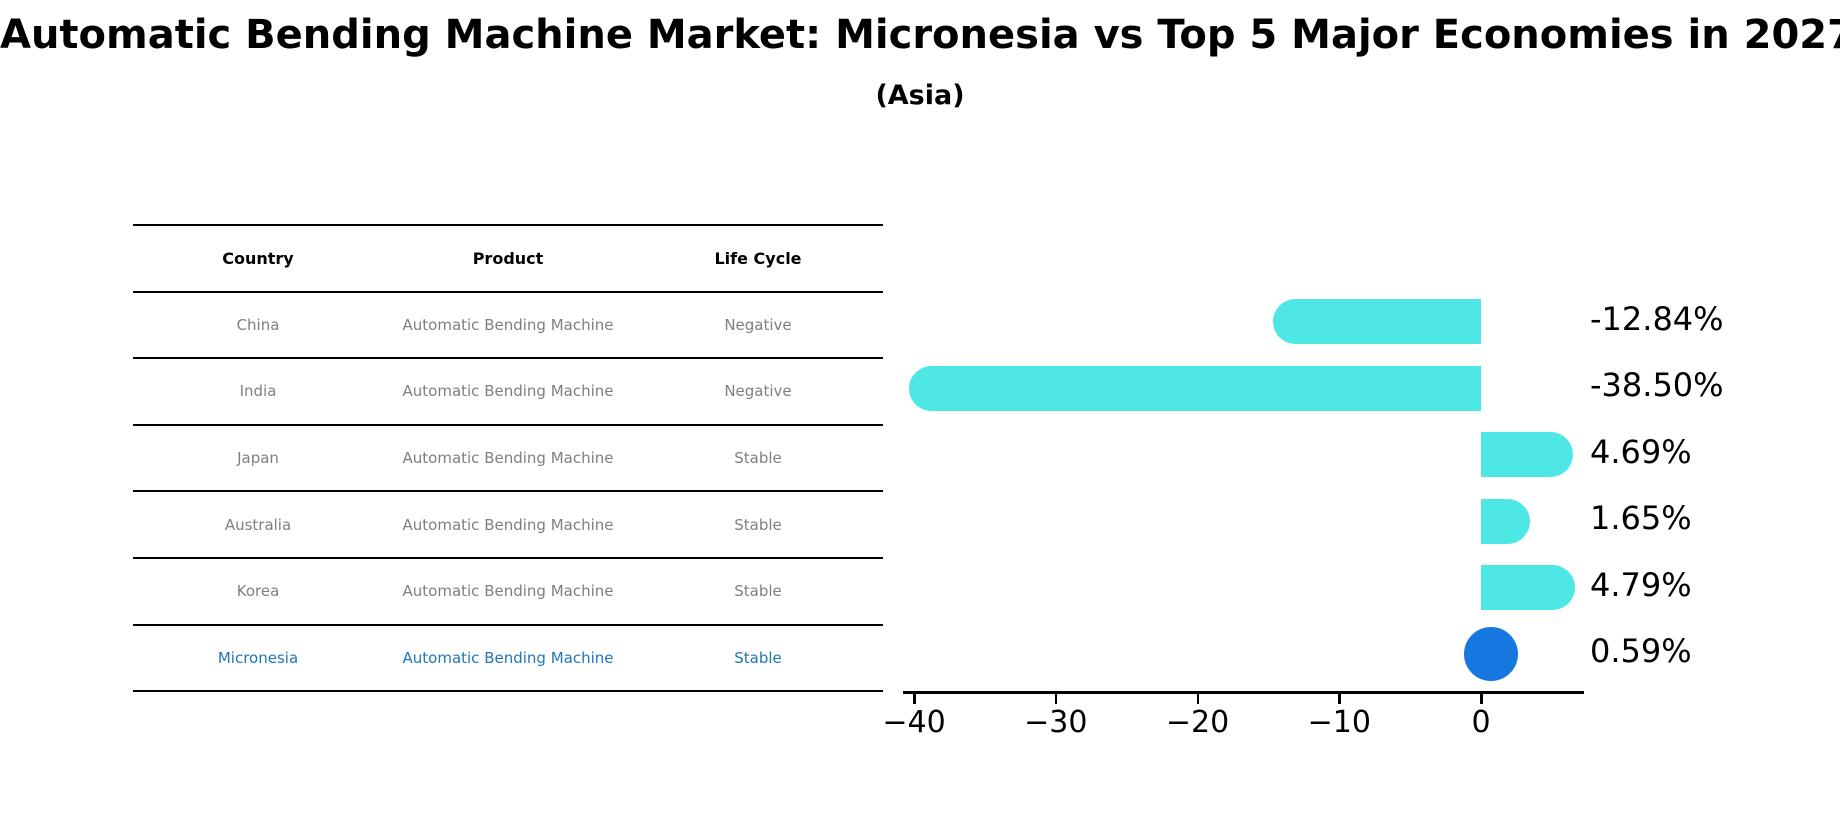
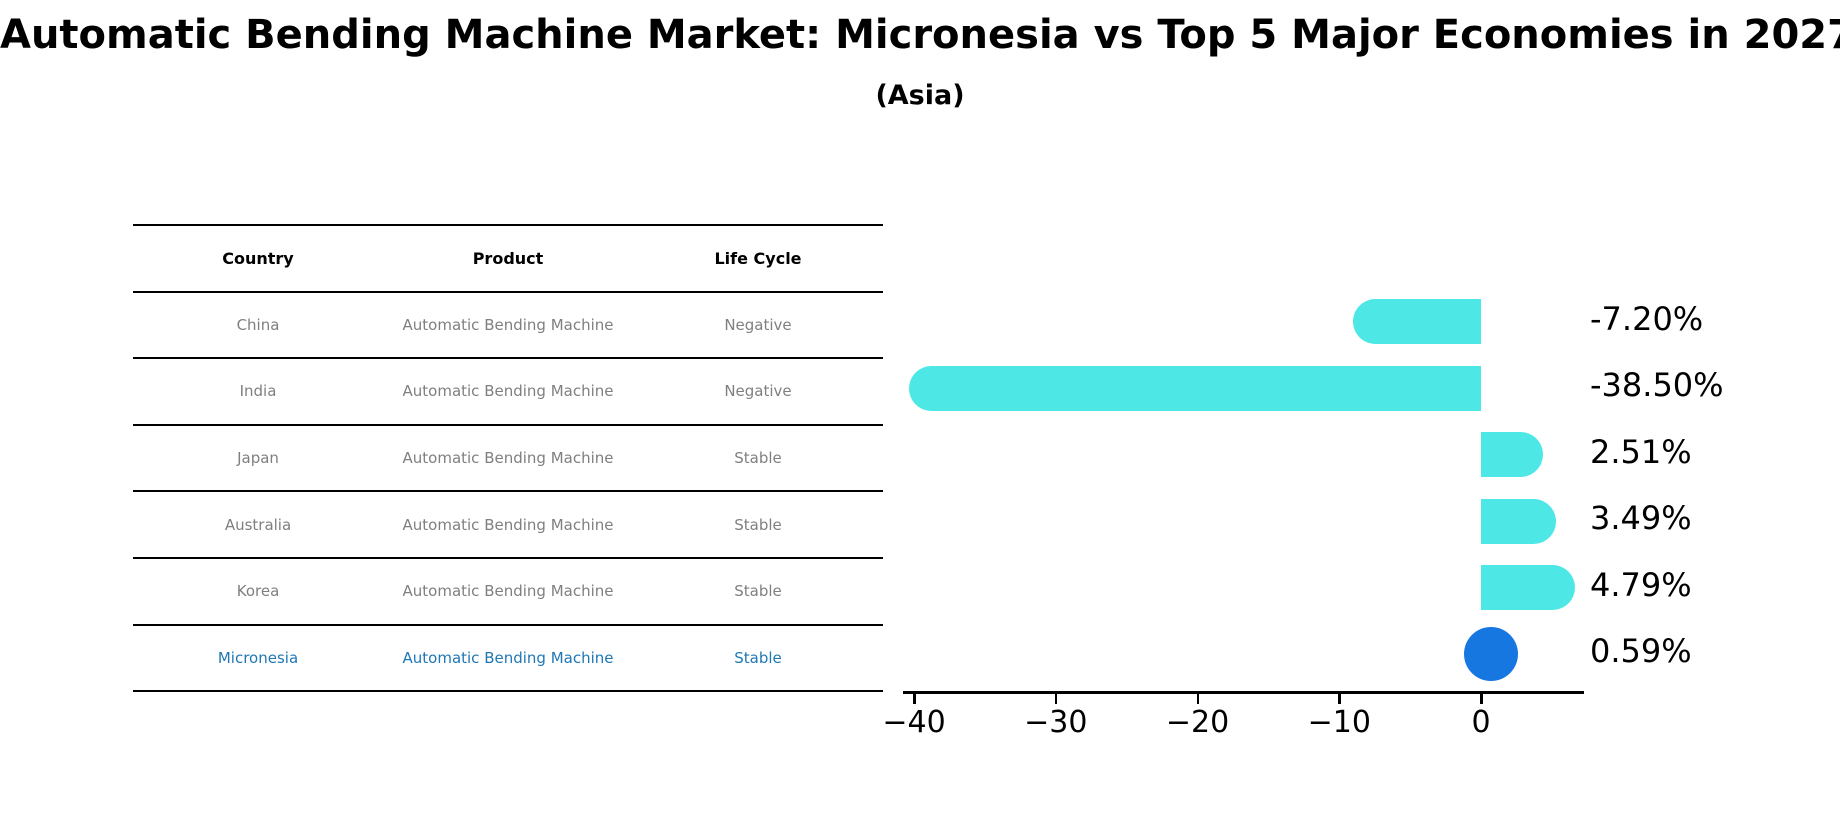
China: -12.84% -> -7.20%
Japan: 4.69% -> 2.51%
Australia: 1.65% -> 3.49%
